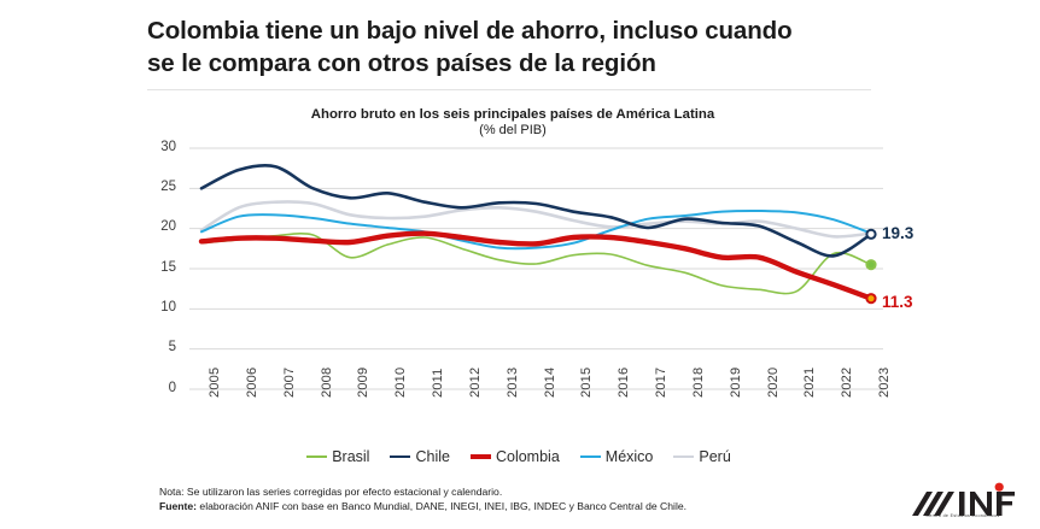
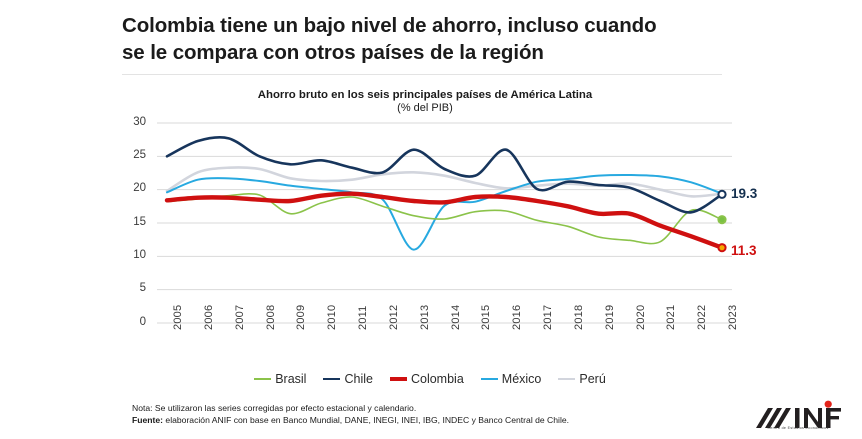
Chile/2013: 23 -> 26
México/2013: 18 -> 11
Chile/2016: 21 -> 26
